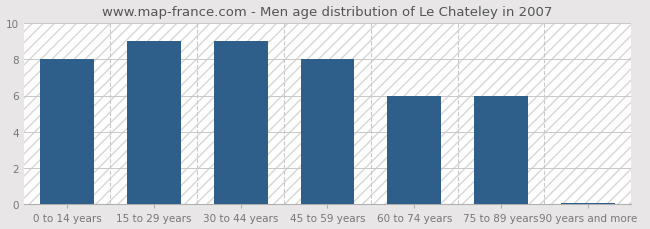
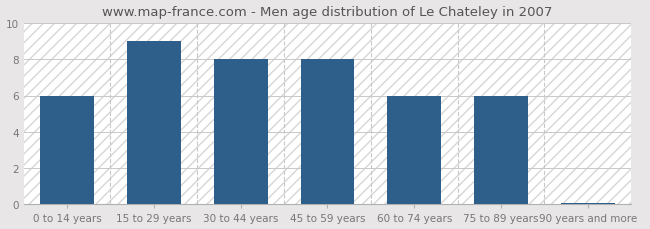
0 to 14 years: 8.0 -> 6.0
30 to 44 years: 9.0 -> 8.0
